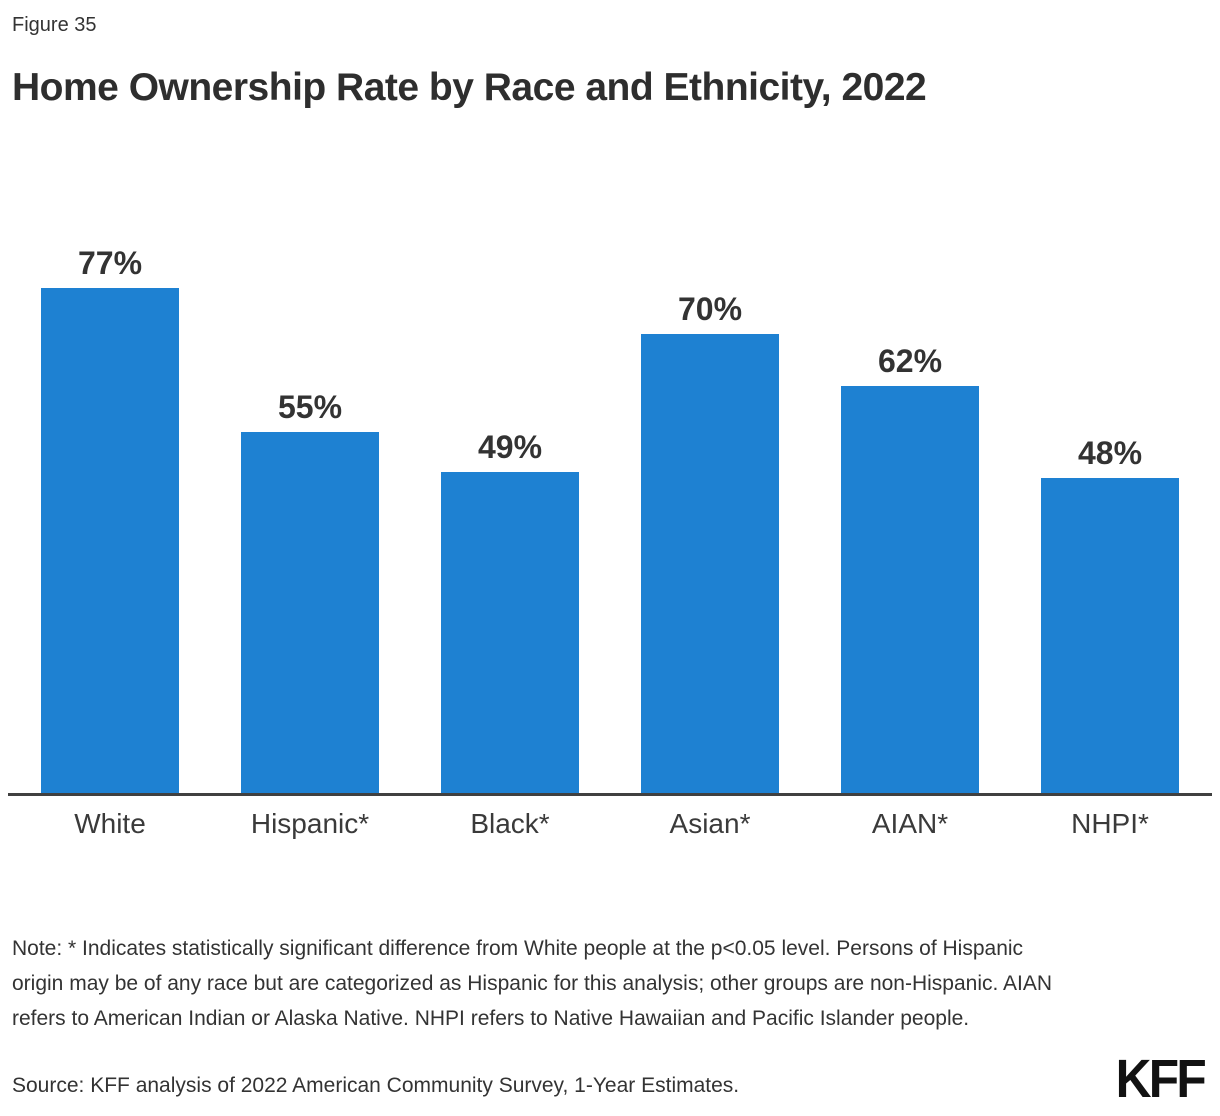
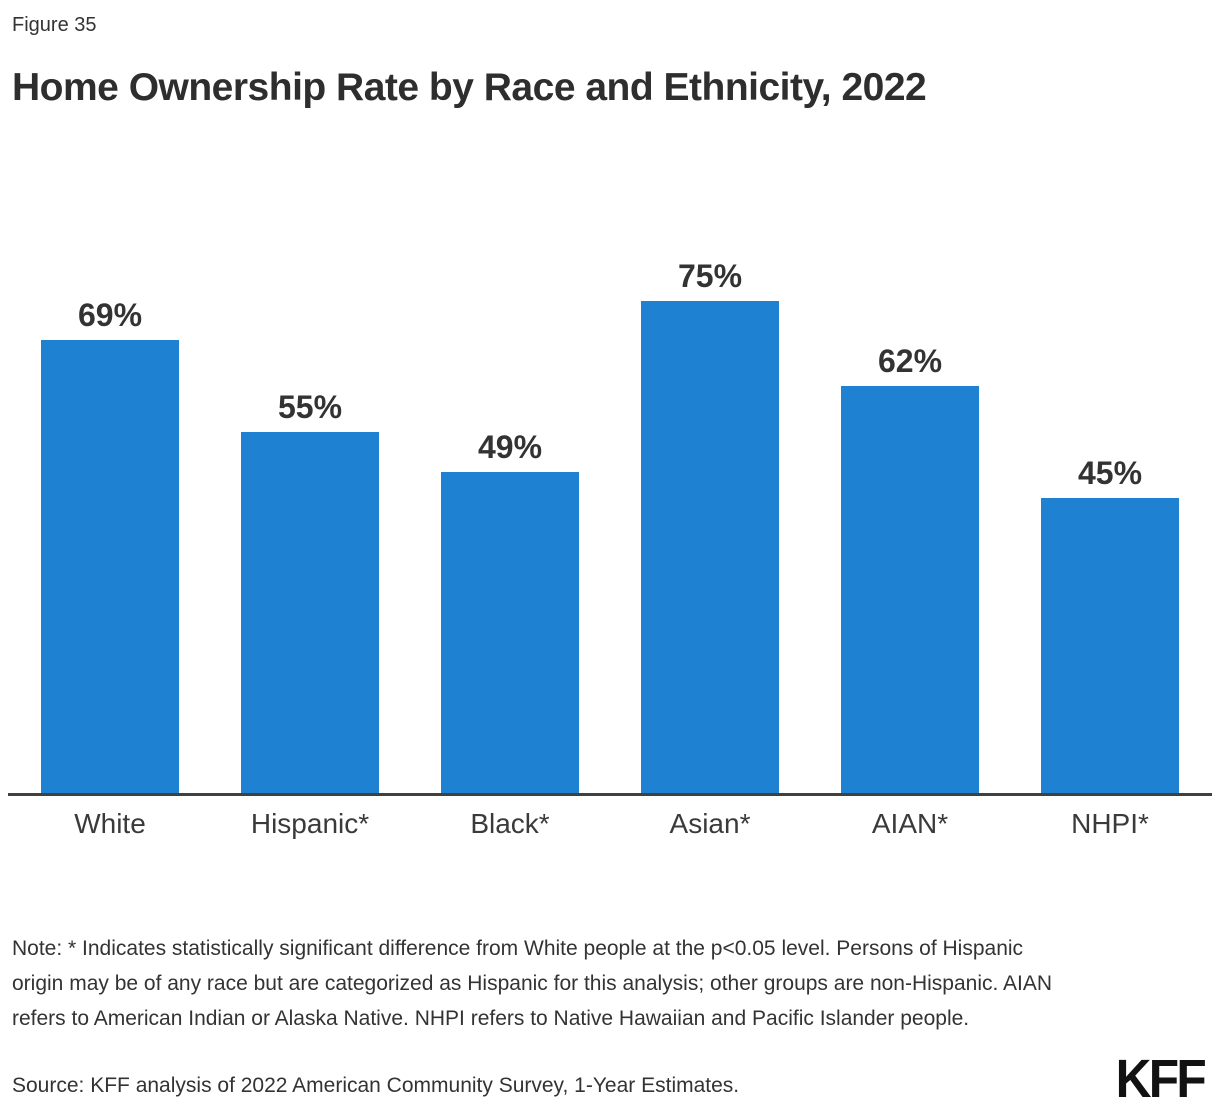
White: 77% -> 69%
Asian*: 70% -> 75%
NHPI*: 48% -> 45%
